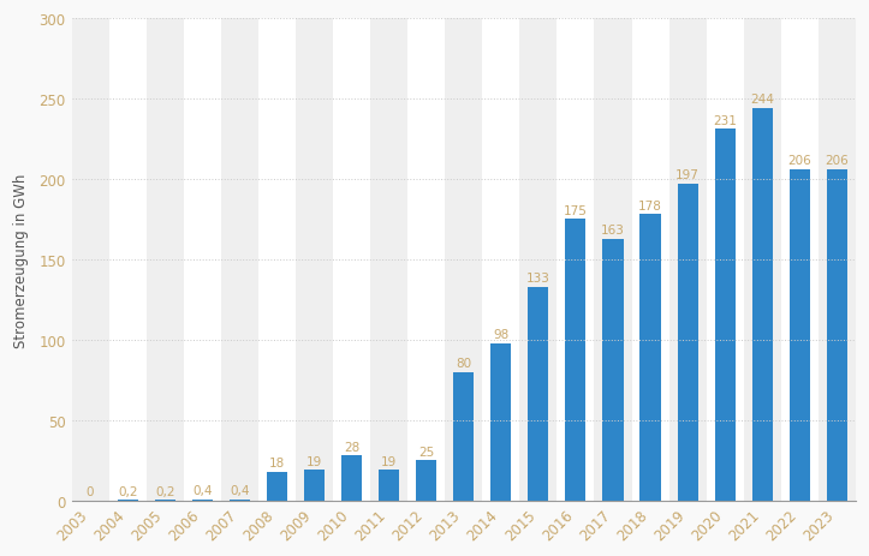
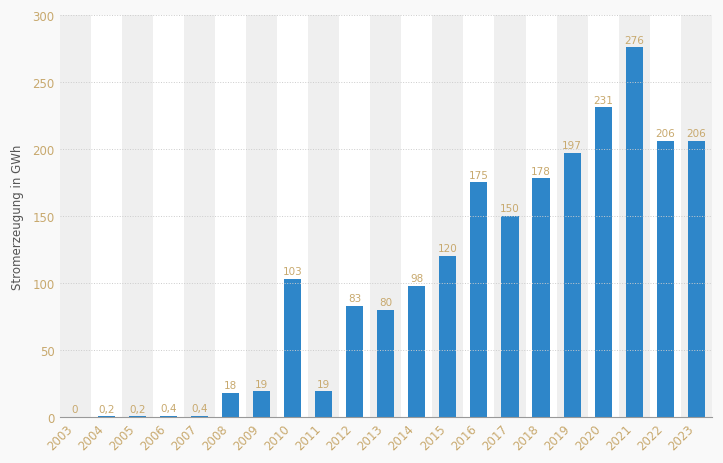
2010: 28 -> 103
2012: 25 -> 83
2015: 133 -> 120
2017: 163 -> 150
2021: 244 -> 276
